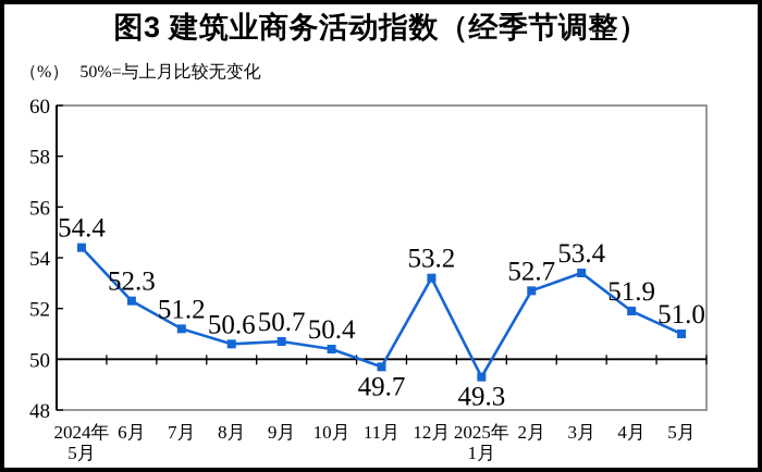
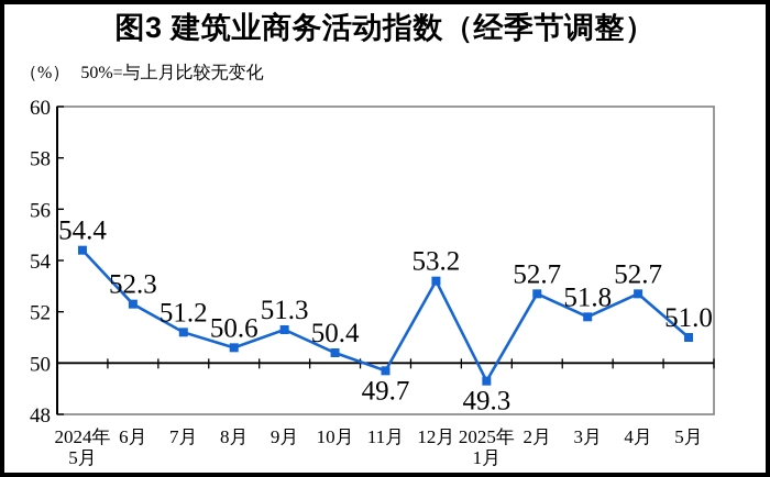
9月: 50.7 -> 51.3
3月: 53.4 -> 51.8
4月: 51.9 -> 52.7
